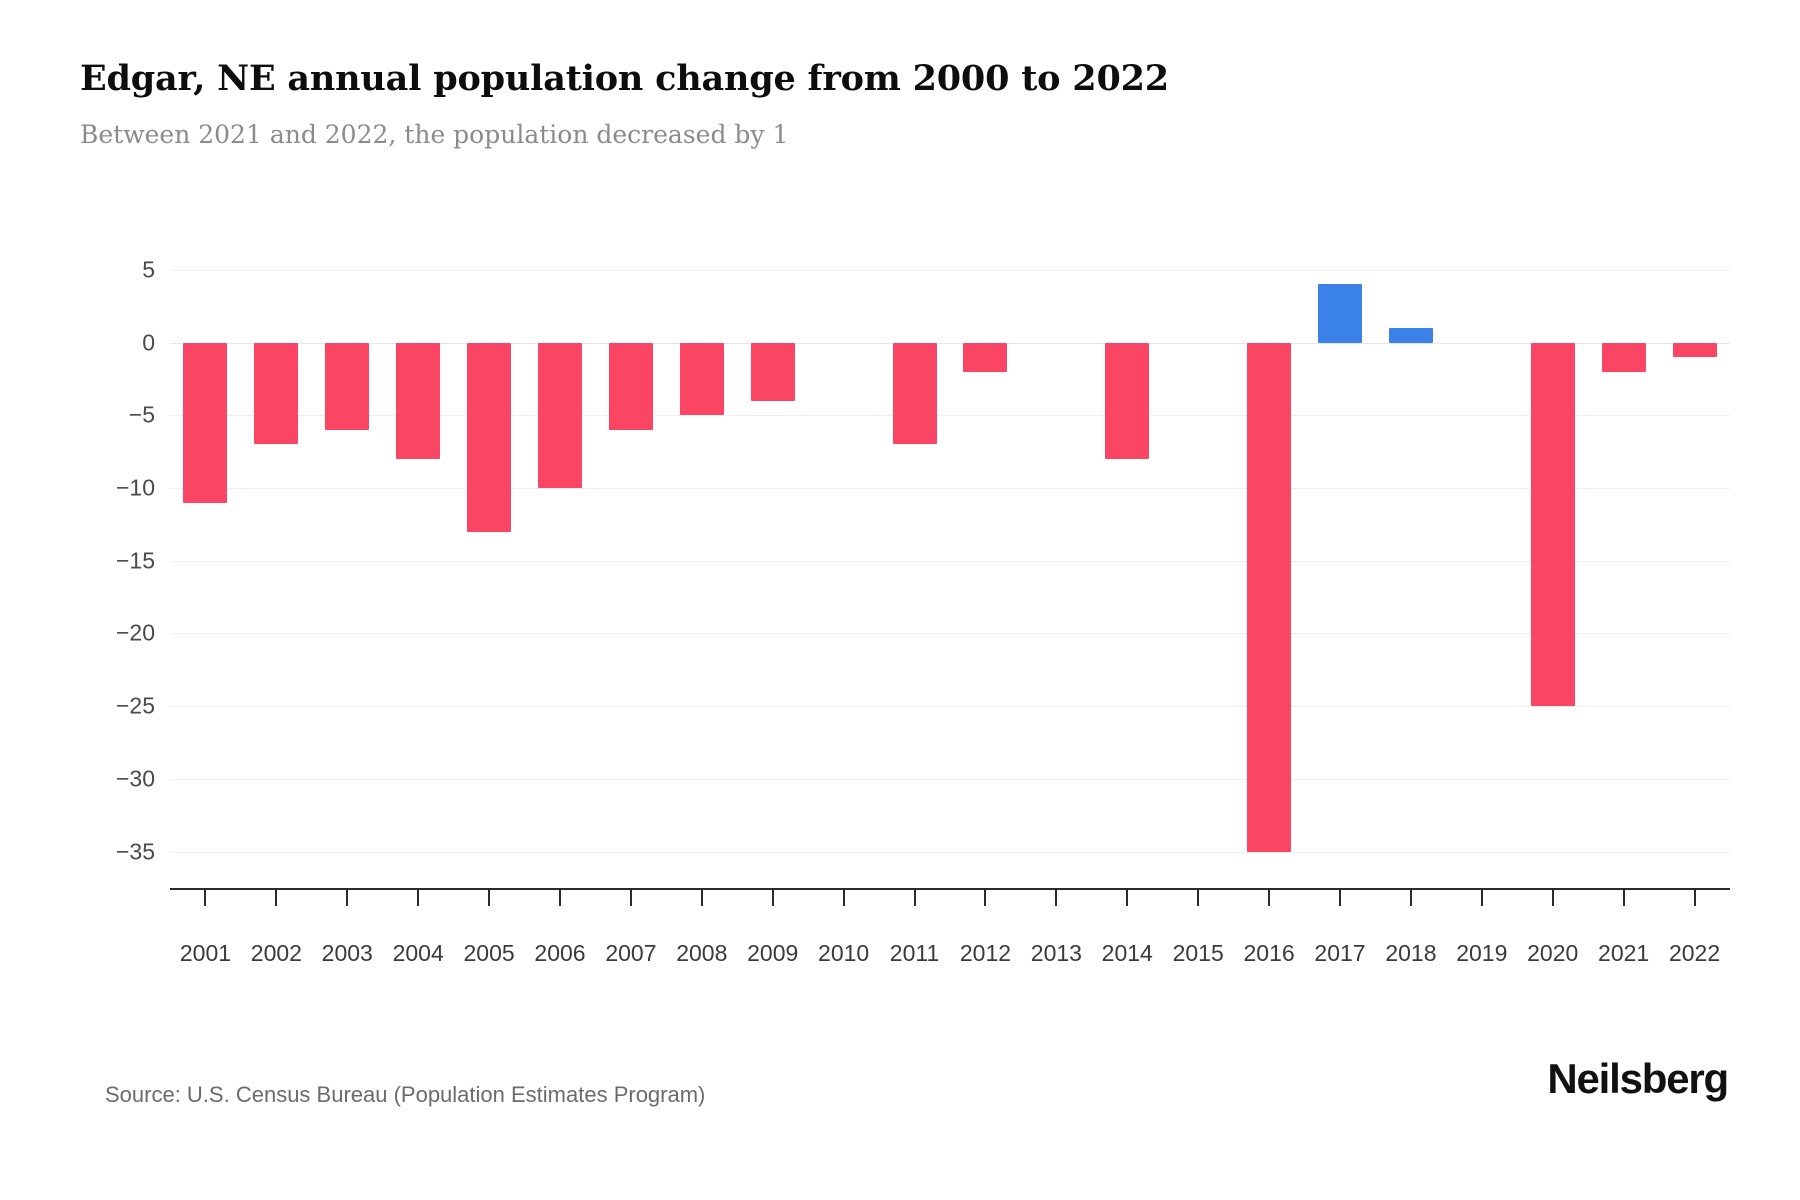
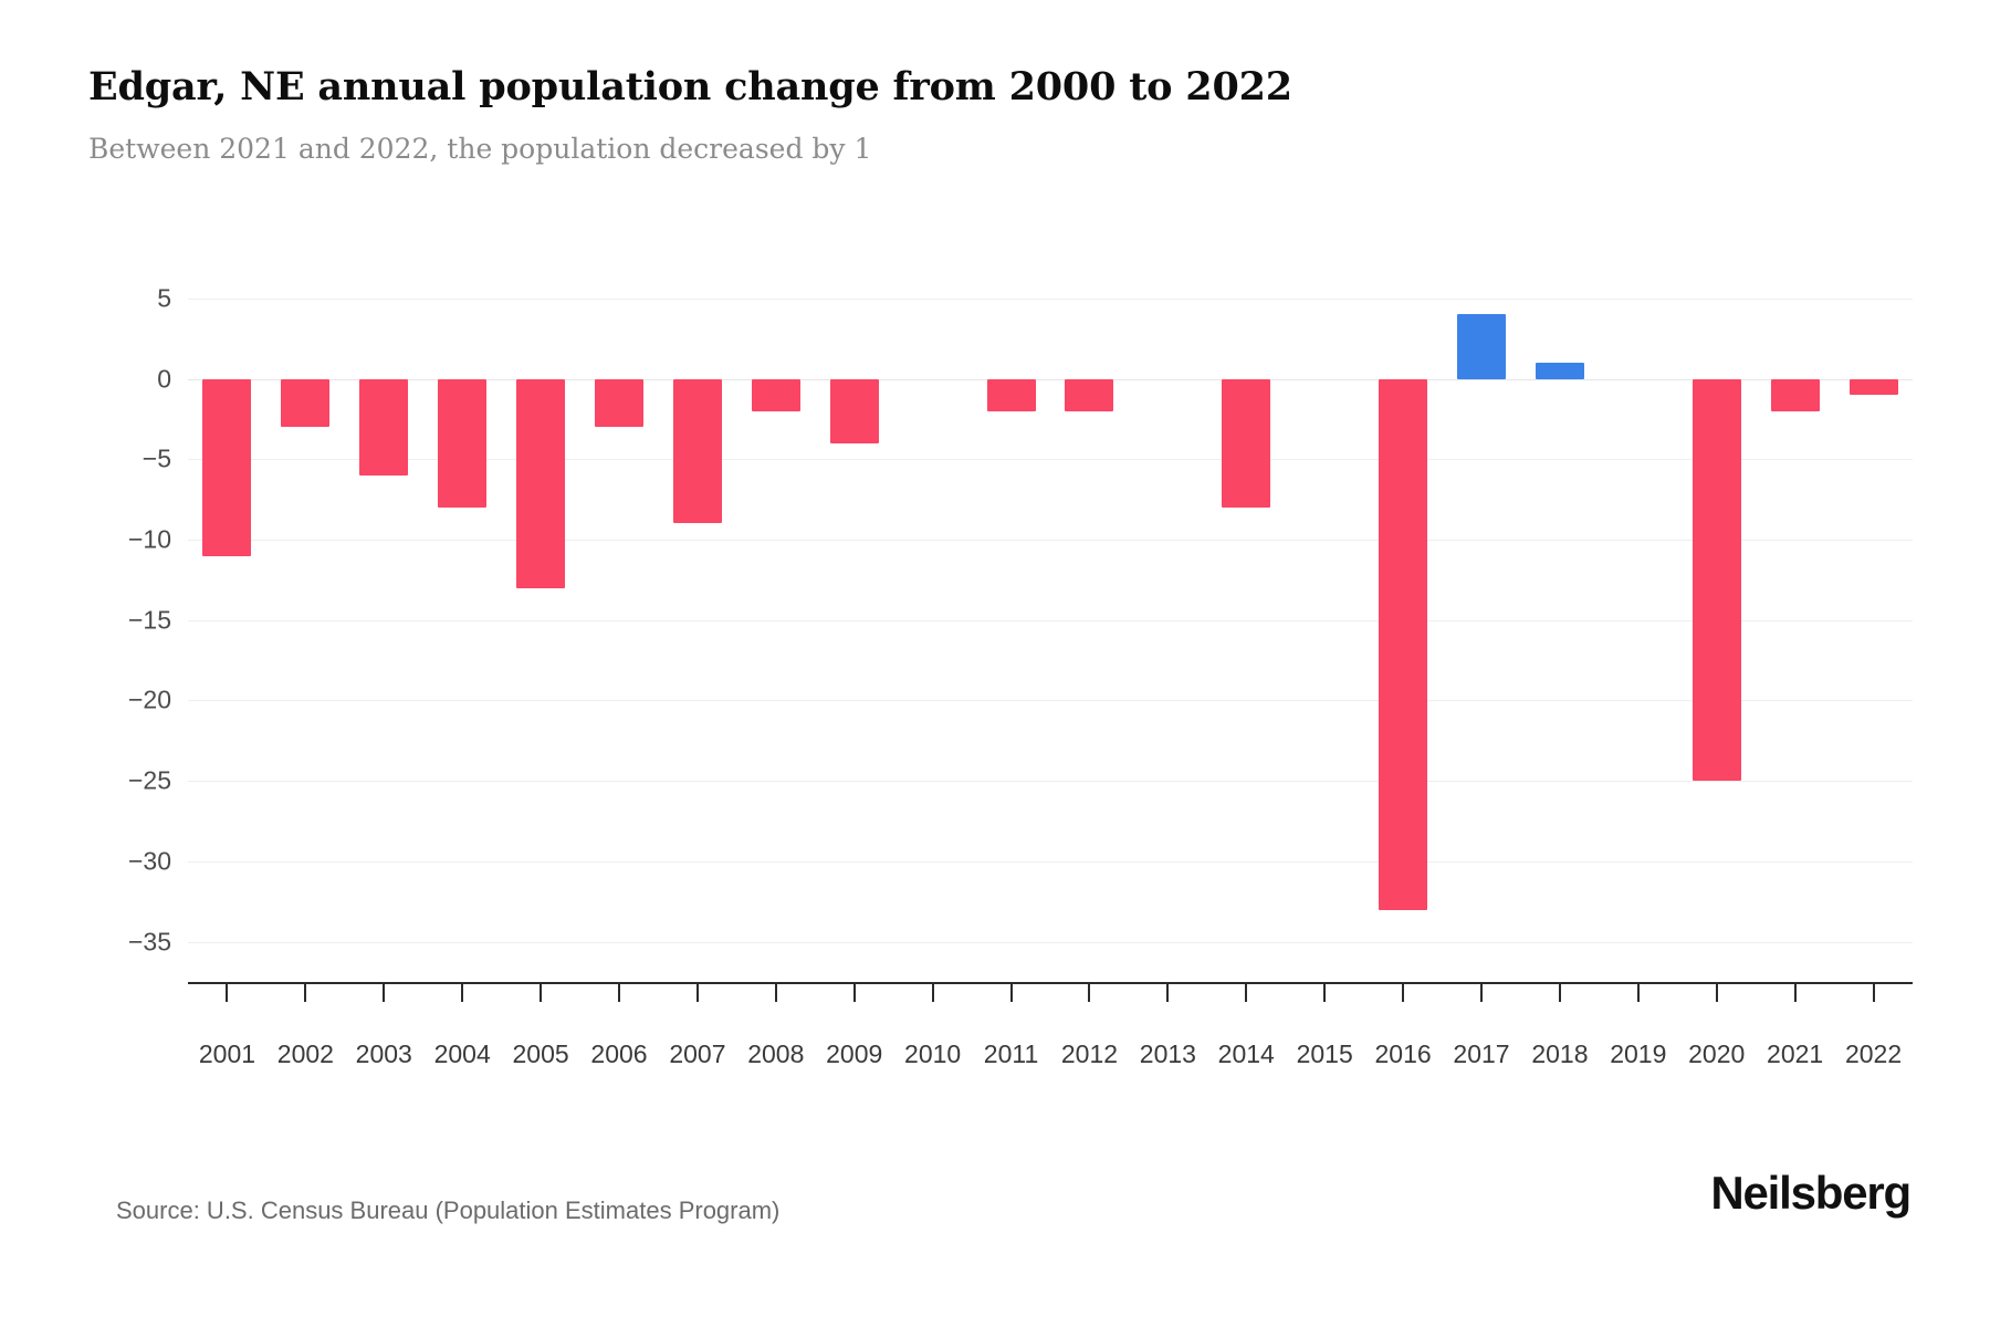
2002: -7 -> -3
2006: -10 -> -3
2007: -6 -> -9
2008: -5 -> -2
2011: -7 -> -2
2016: -35 -> -33
